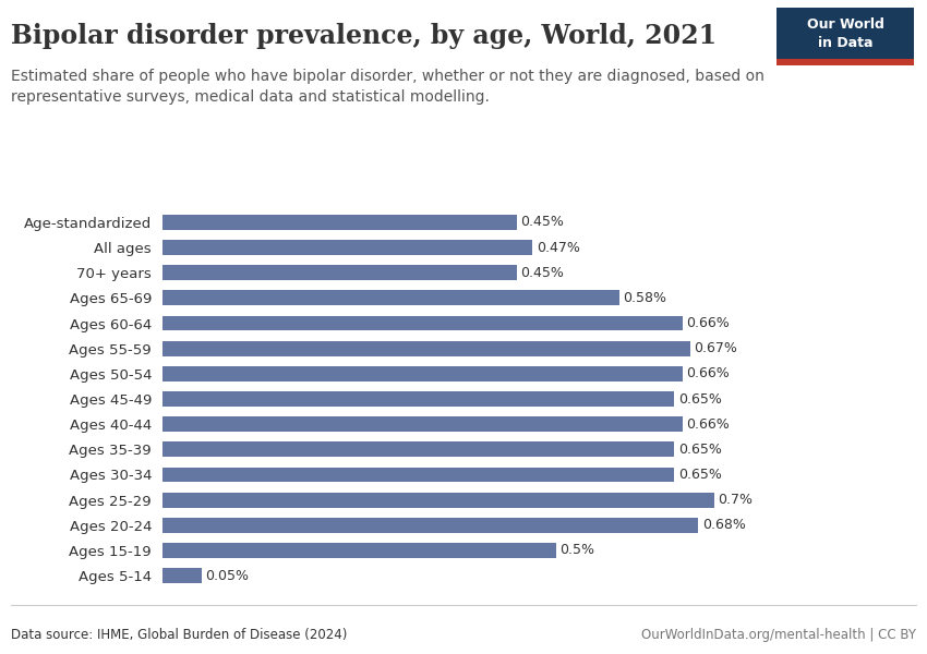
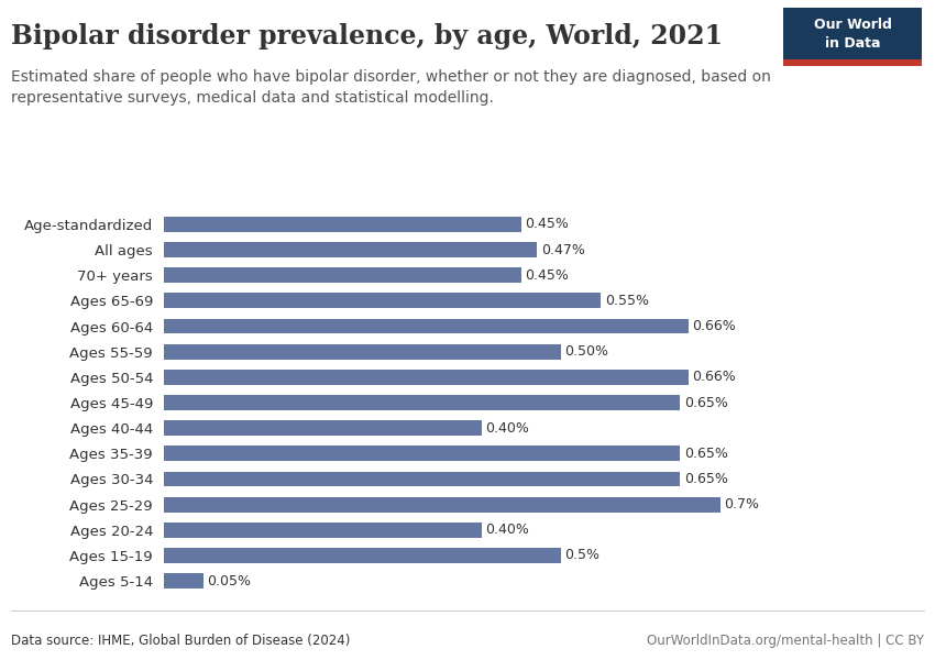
Ages 65-69: 0.58% -> 0.55%
Ages 55-59: 0.67% -> 0.50%
Ages 40-44: 0.66% -> 0.40%
Ages 20-24: 0.68% -> 0.40%
